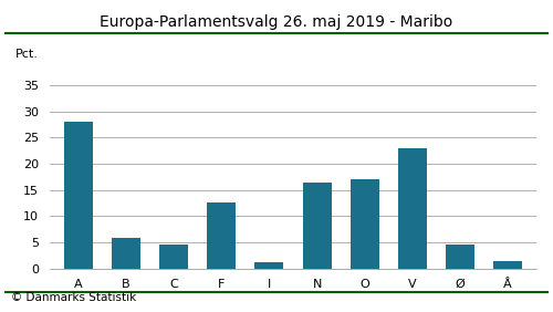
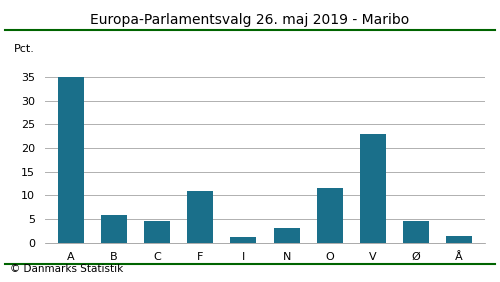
A: 28.0 -> 35.0
F: 12.5 -> 11.0
N: 16.5 -> 3.1
O: 17.0 -> 11.5
